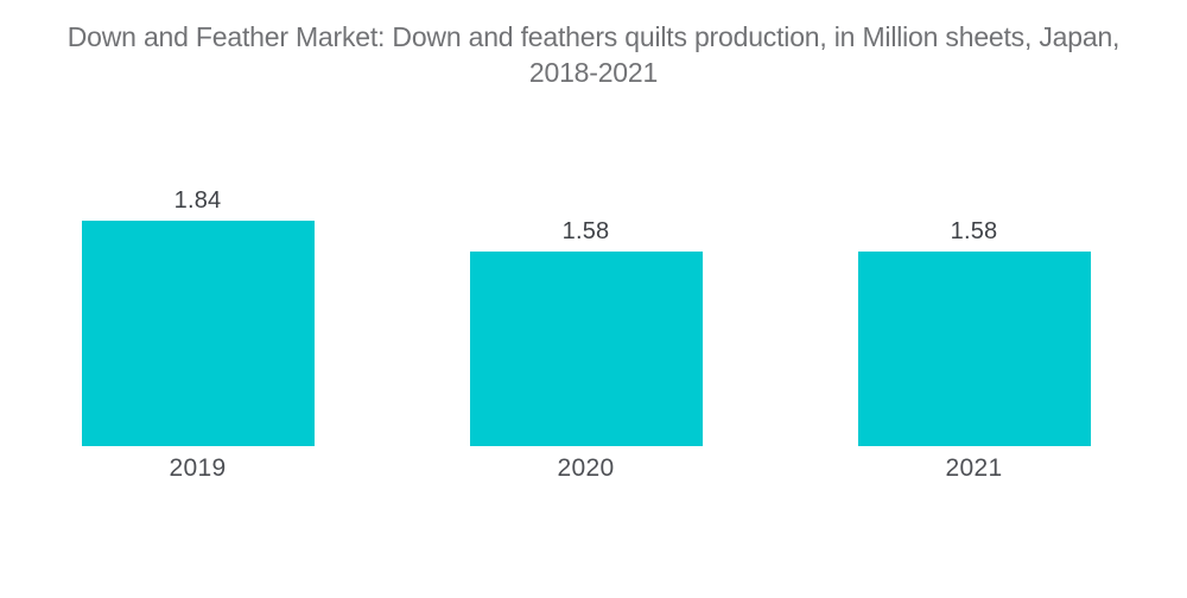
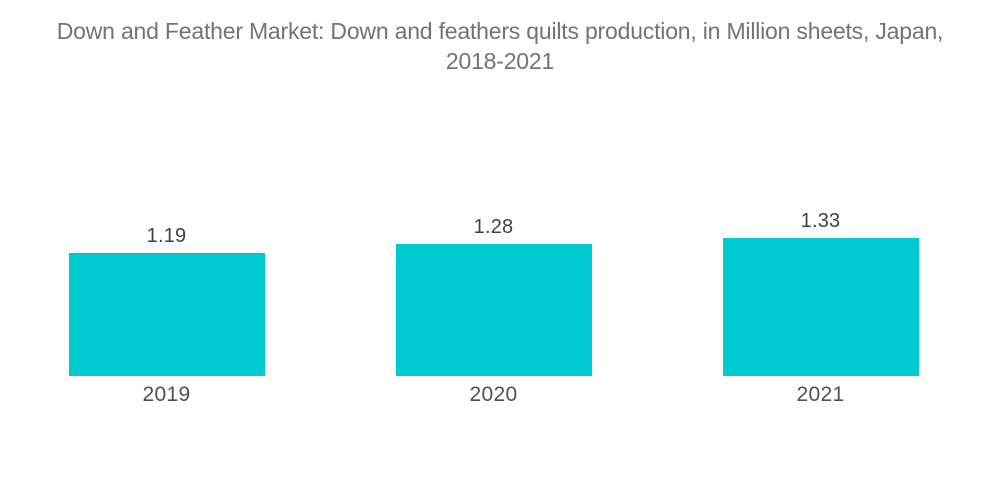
2019: 1.84 -> 1.19
2020: 1.58 -> 1.28
2021: 1.58 -> 1.33
